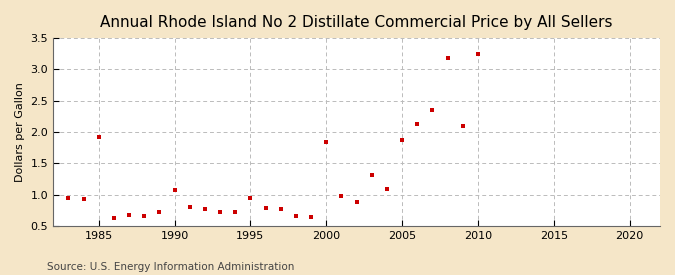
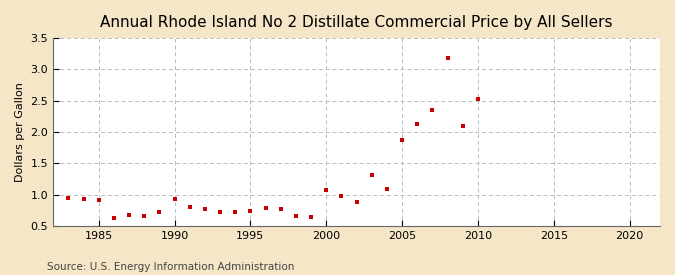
1985: 1.92 -> 0.92
1990: 1.08 -> 0.93
1995: 0.94 -> 0.73
2000: 1.84 -> 1.08
2010: 3.24 -> 2.53
